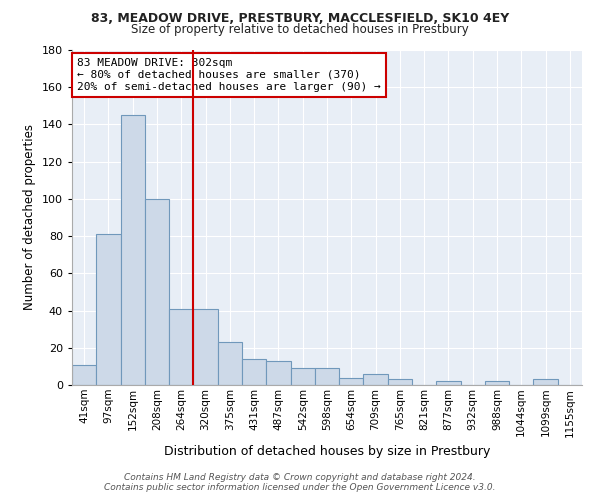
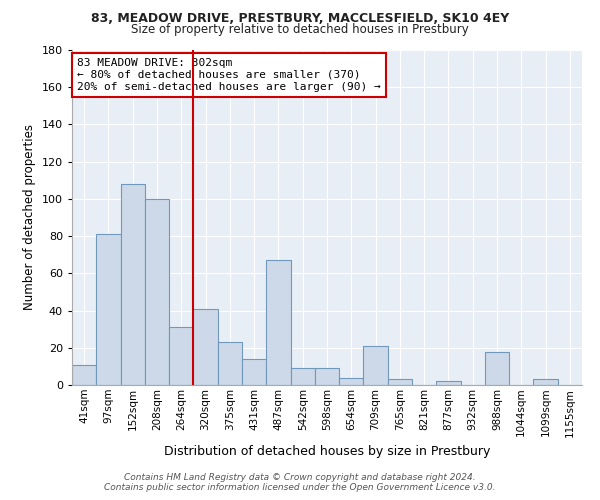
152sqm: 145 -> 108
264sqm: 41 -> 31
487sqm: 13 -> 67
709sqm: 6 -> 21
988sqm: 2 -> 18
